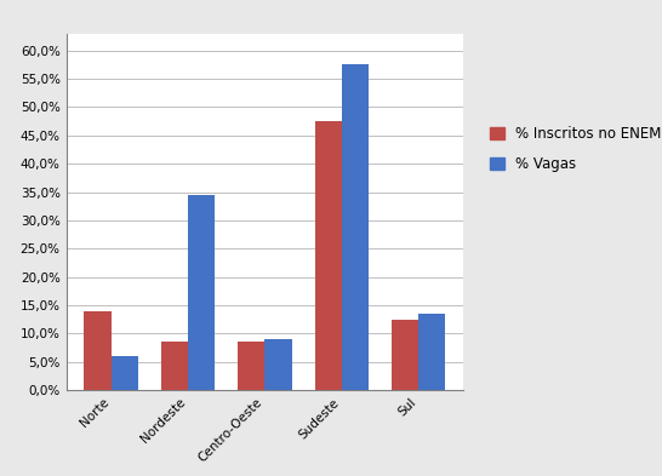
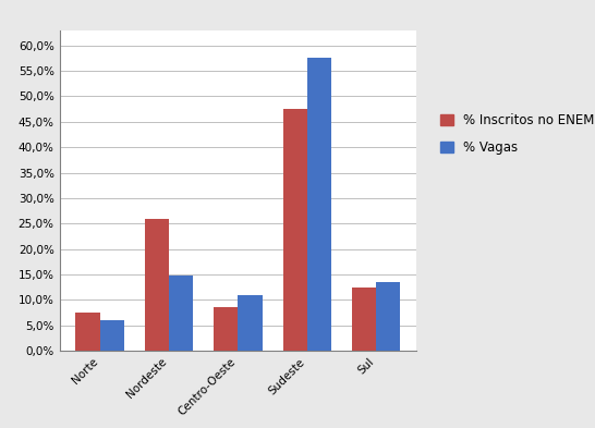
% Inscritos no ENEM/Norte: 14,0% -> 7,5%
% Inscritos no ENEM/Nordeste: 8,5% -> 26,0%
% Vagas/Nordeste: 34,5% -> 14,8%
% Vagas/Centro-Oeste: 9,0% -> 11,0%
